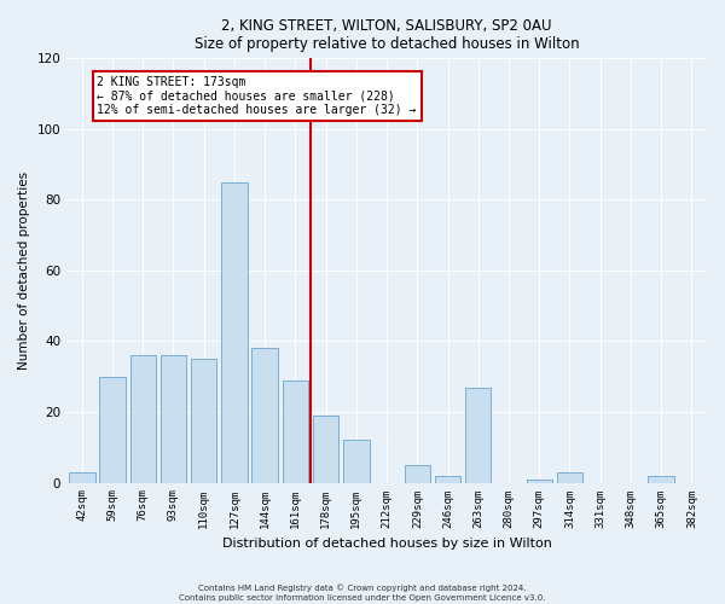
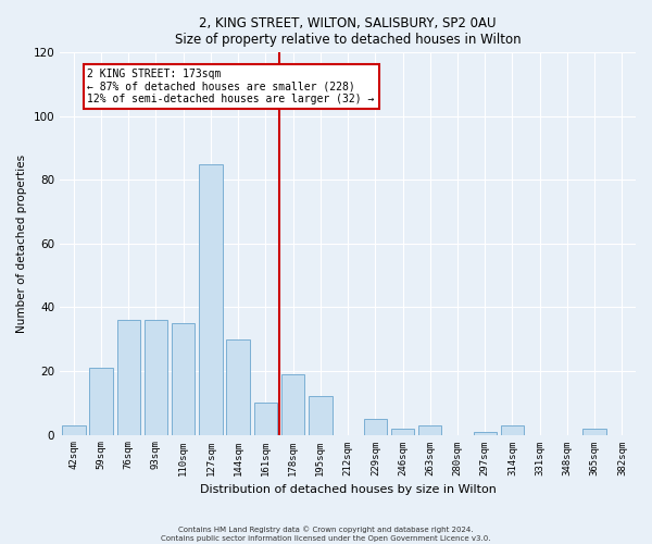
59sqm: 30 -> 21
144sqm: 38 -> 30
161sqm: 29 -> 10
263sqm: 27 -> 3
